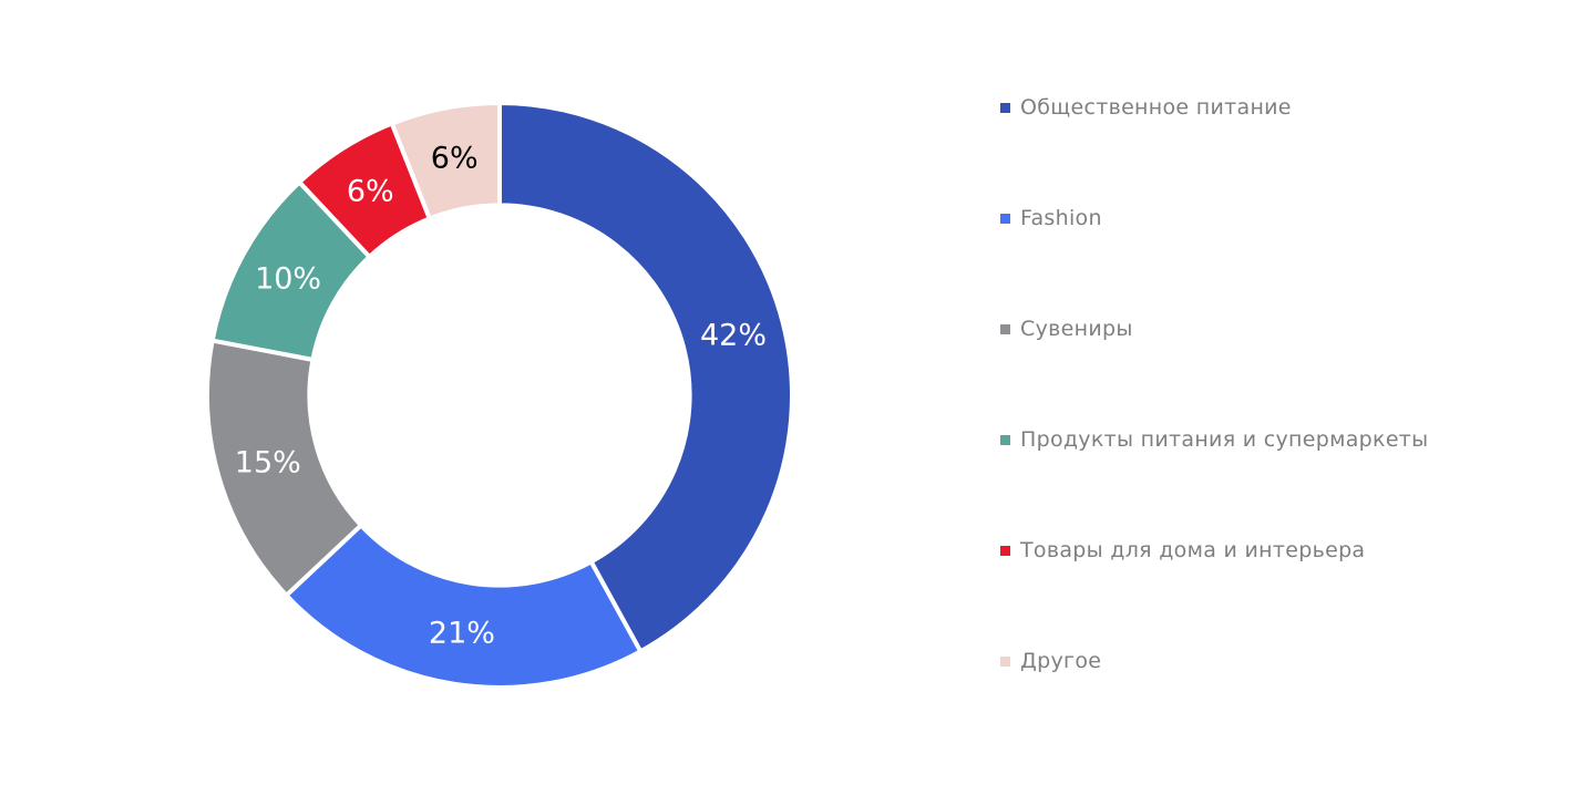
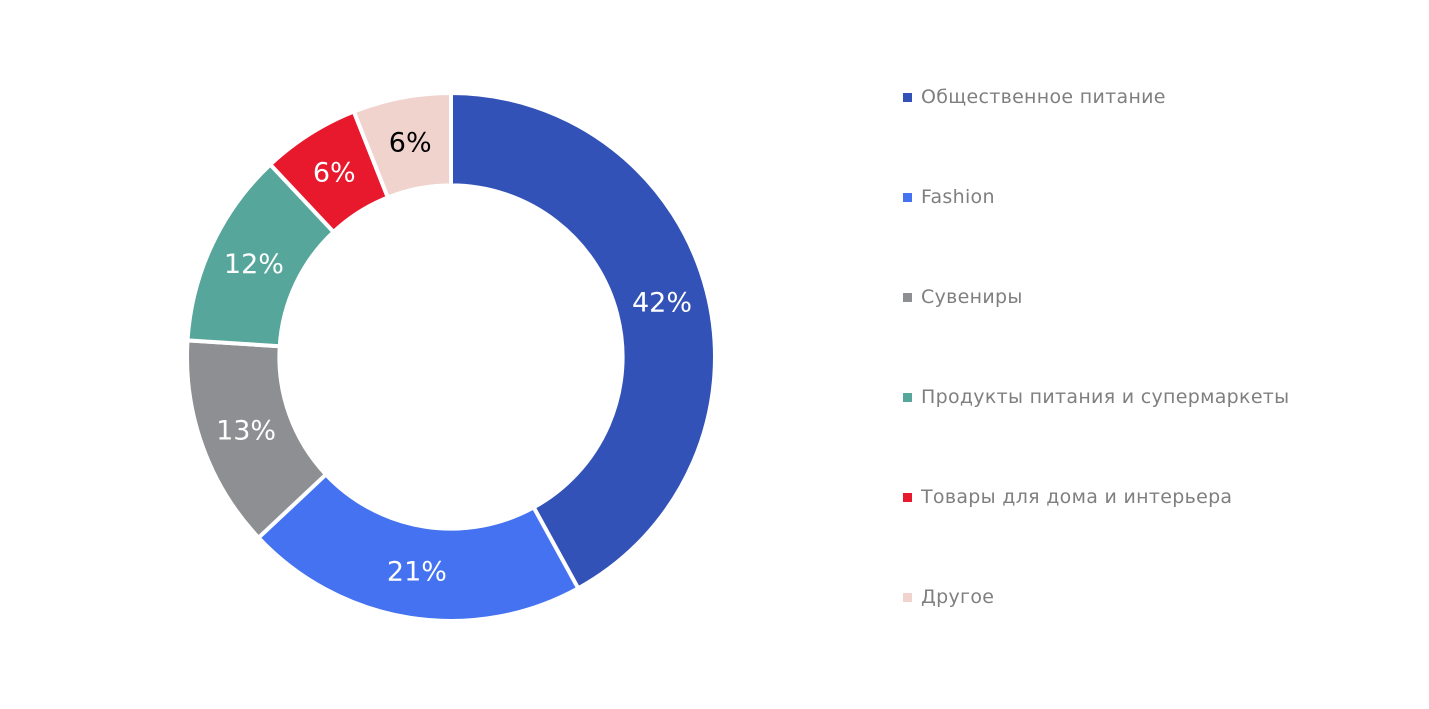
Сувениры: 15% -> 13%
Продукты питания и супермаркеты: 10% -> 12%
